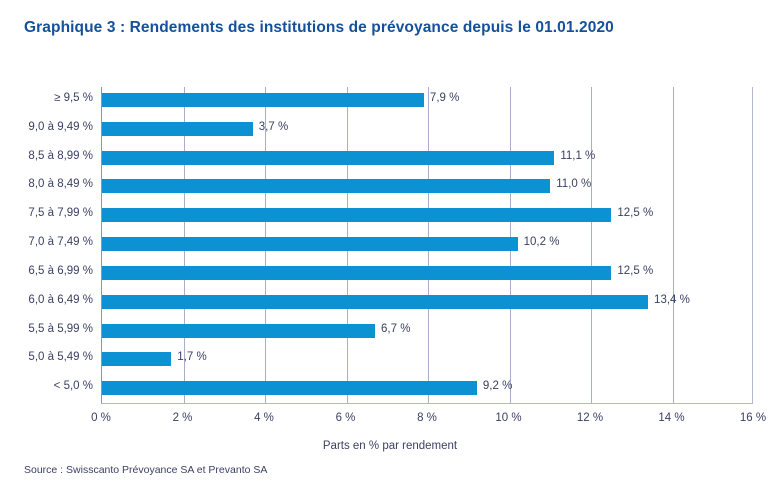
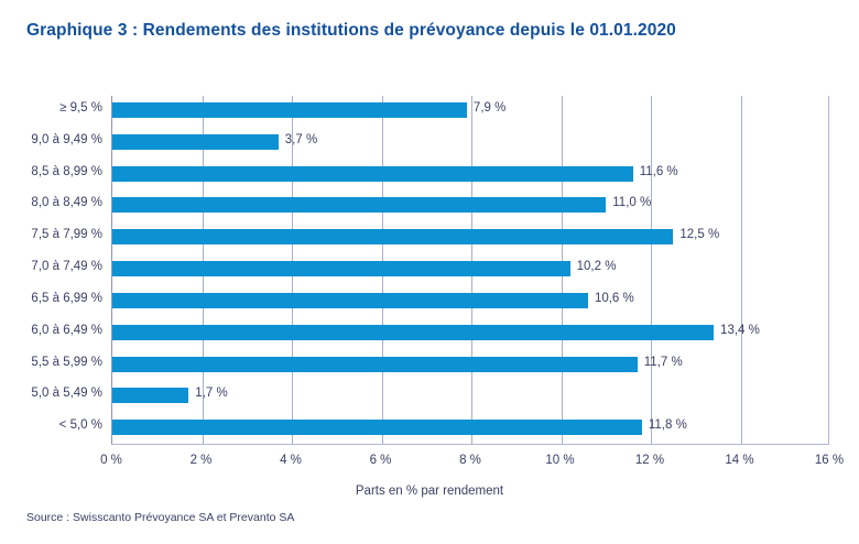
8,5 à 8,99 %: 11,1 -> 11,6
6,5 à 6,99 %: 12,5 -> 10,6
5,5 à 5,99 %: 6,7 -> 11,7
< 5,0 %: 9,2 -> 11,8
